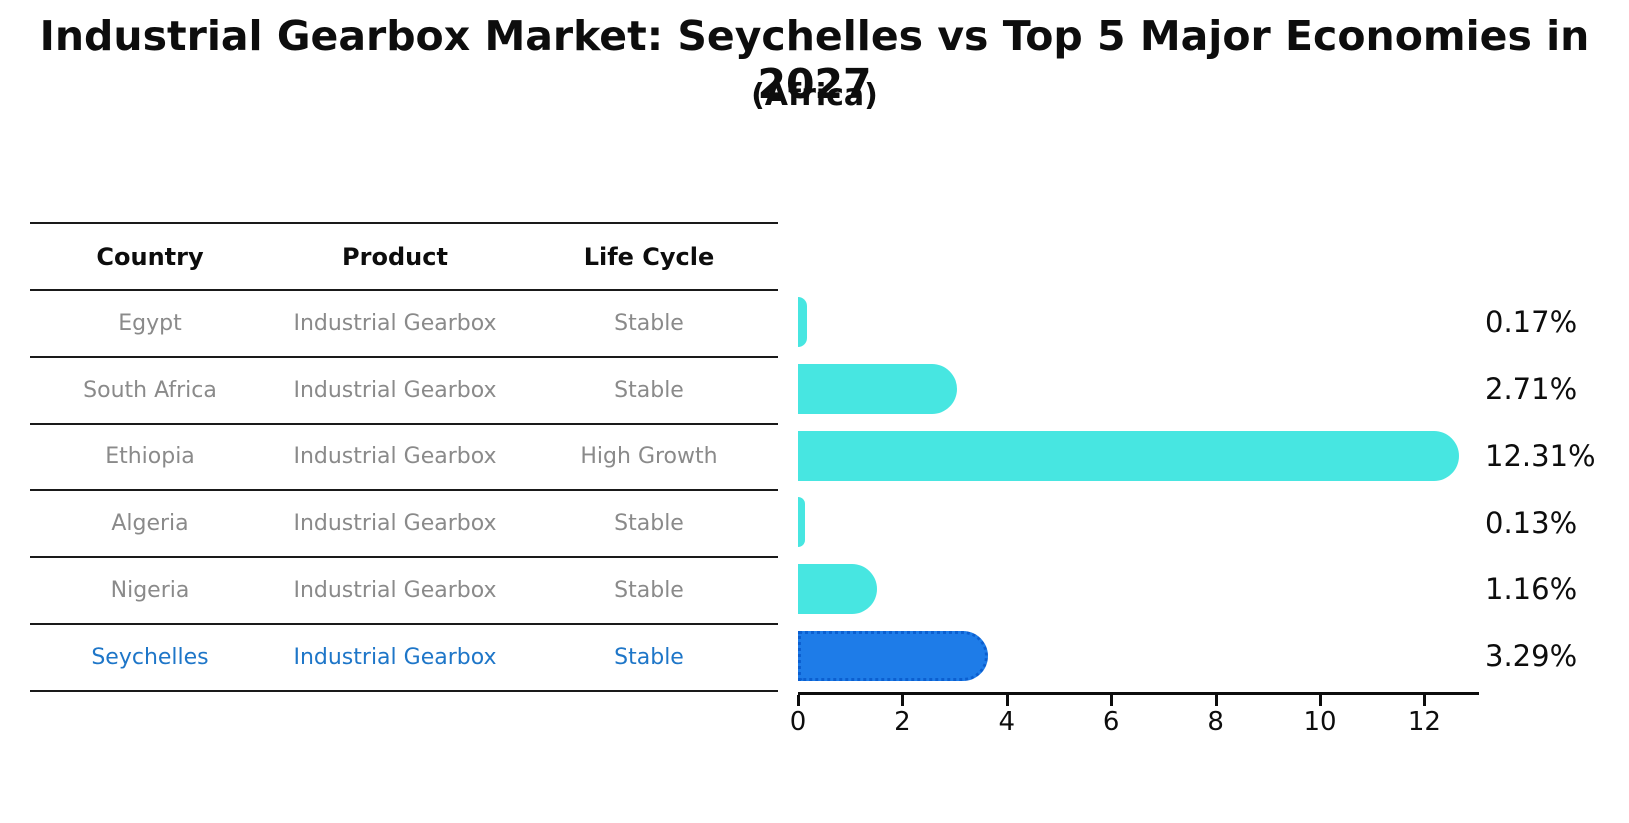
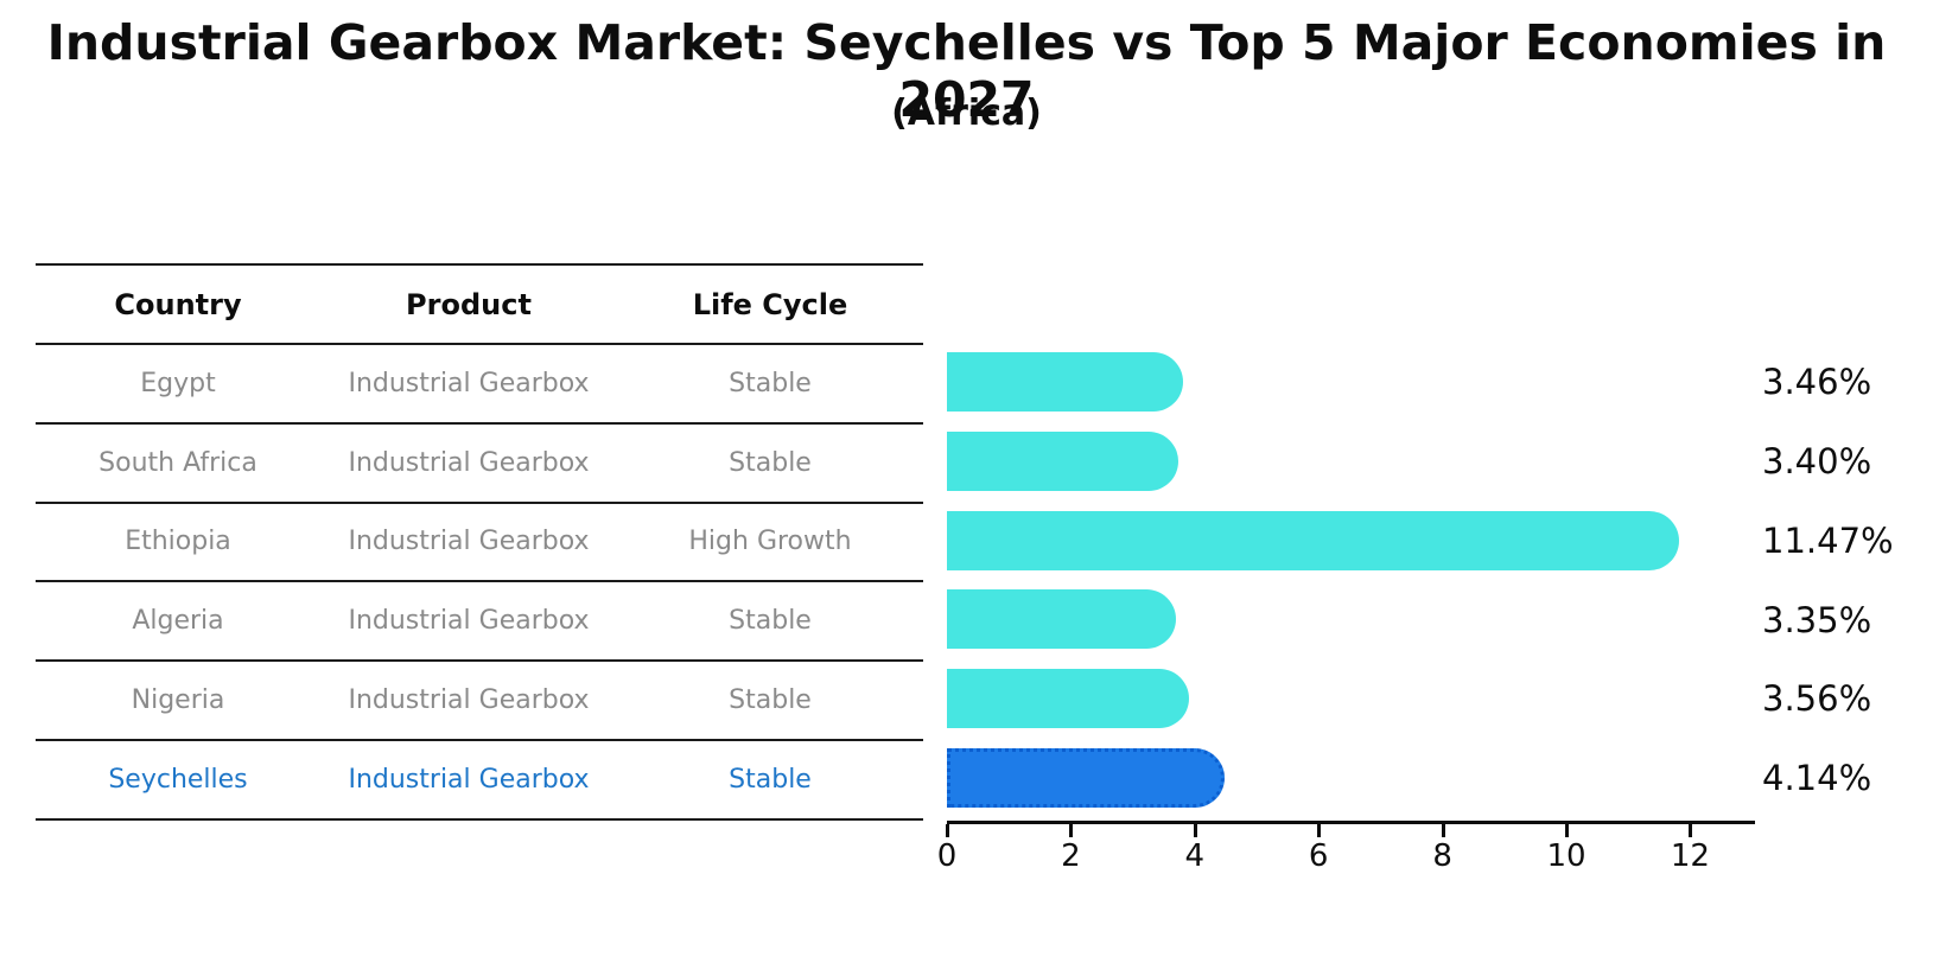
Egypt: 0.17% -> 3.46%
South Africa: 2.71% -> 3.40%
Ethiopia: 12.31% -> 11.47%
Algeria: 0.13% -> 3.35%
Nigeria: 1.16% -> 3.56%
Seychelles: 3.29% -> 4.14%
